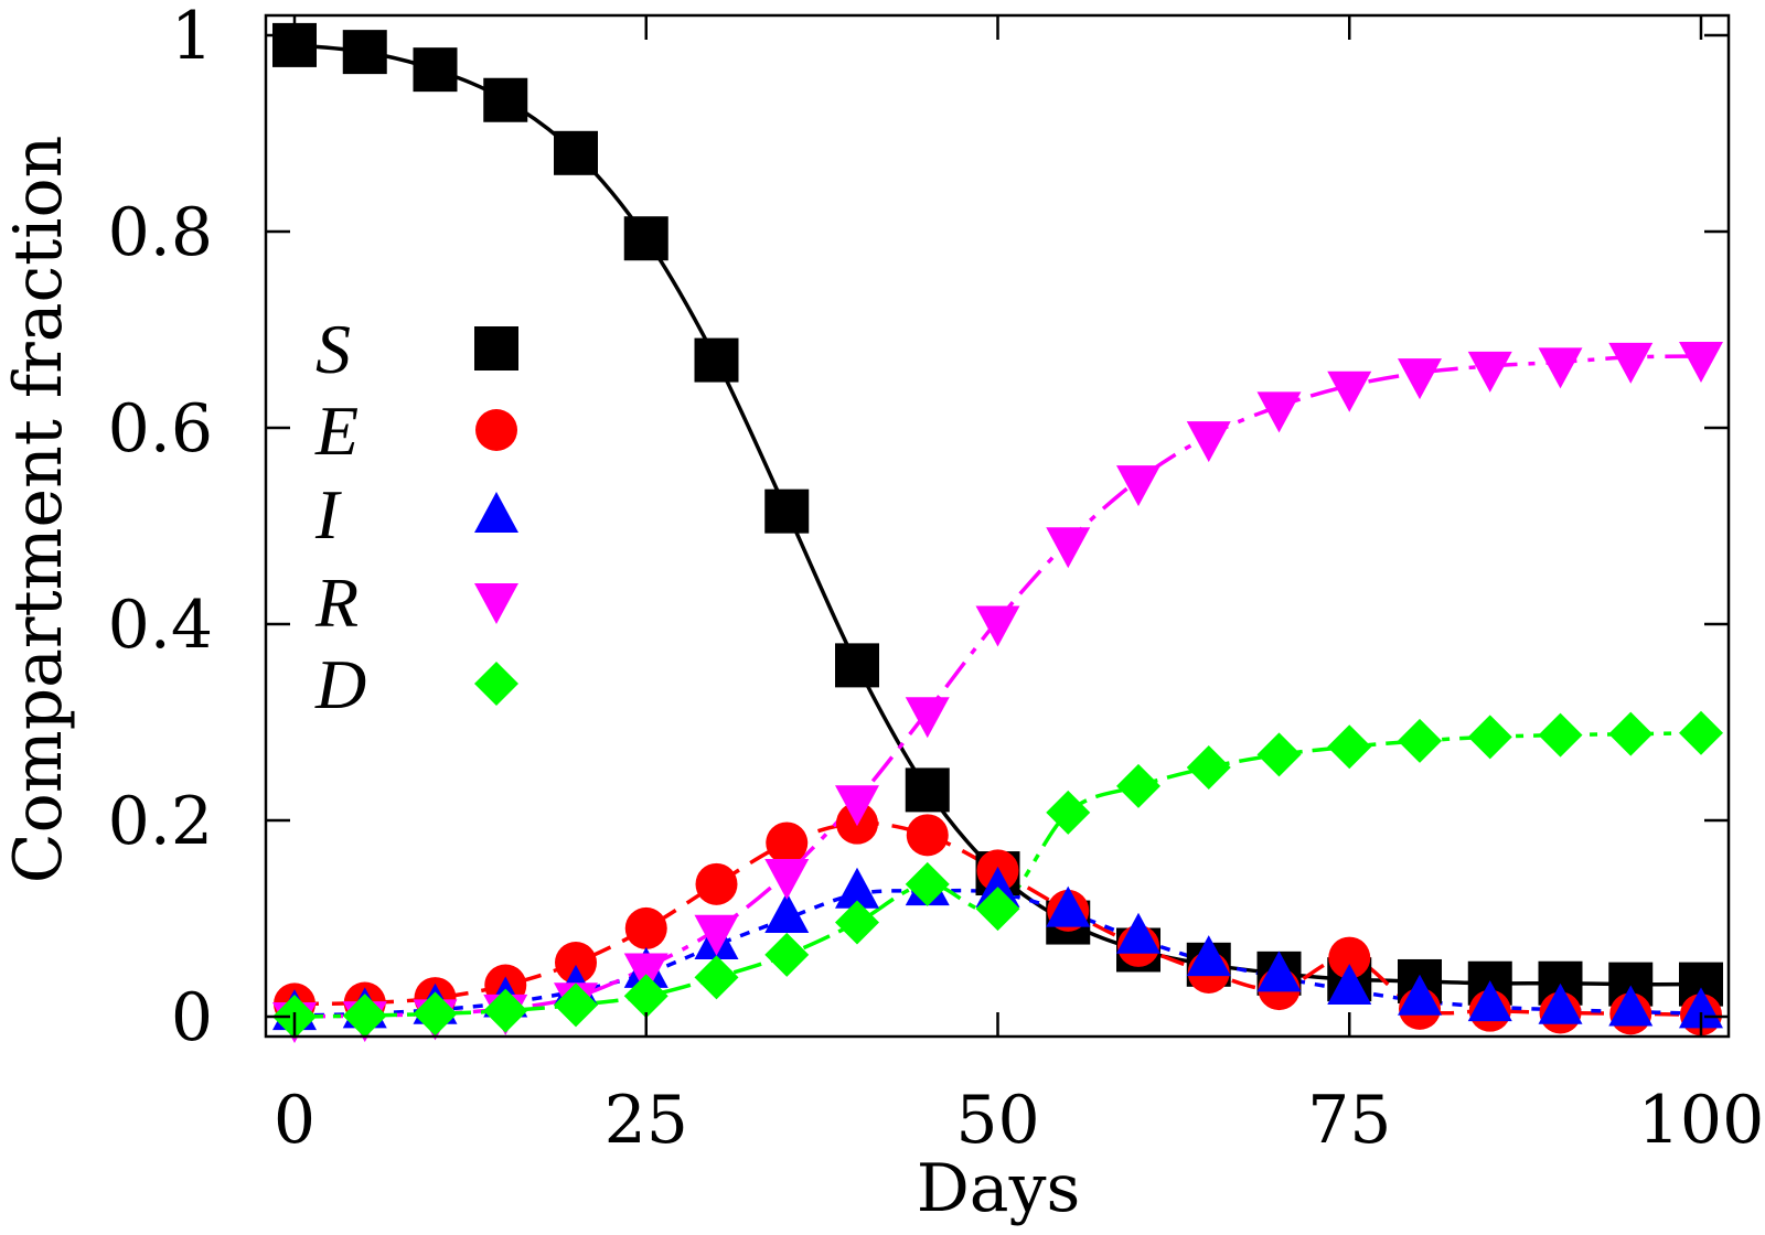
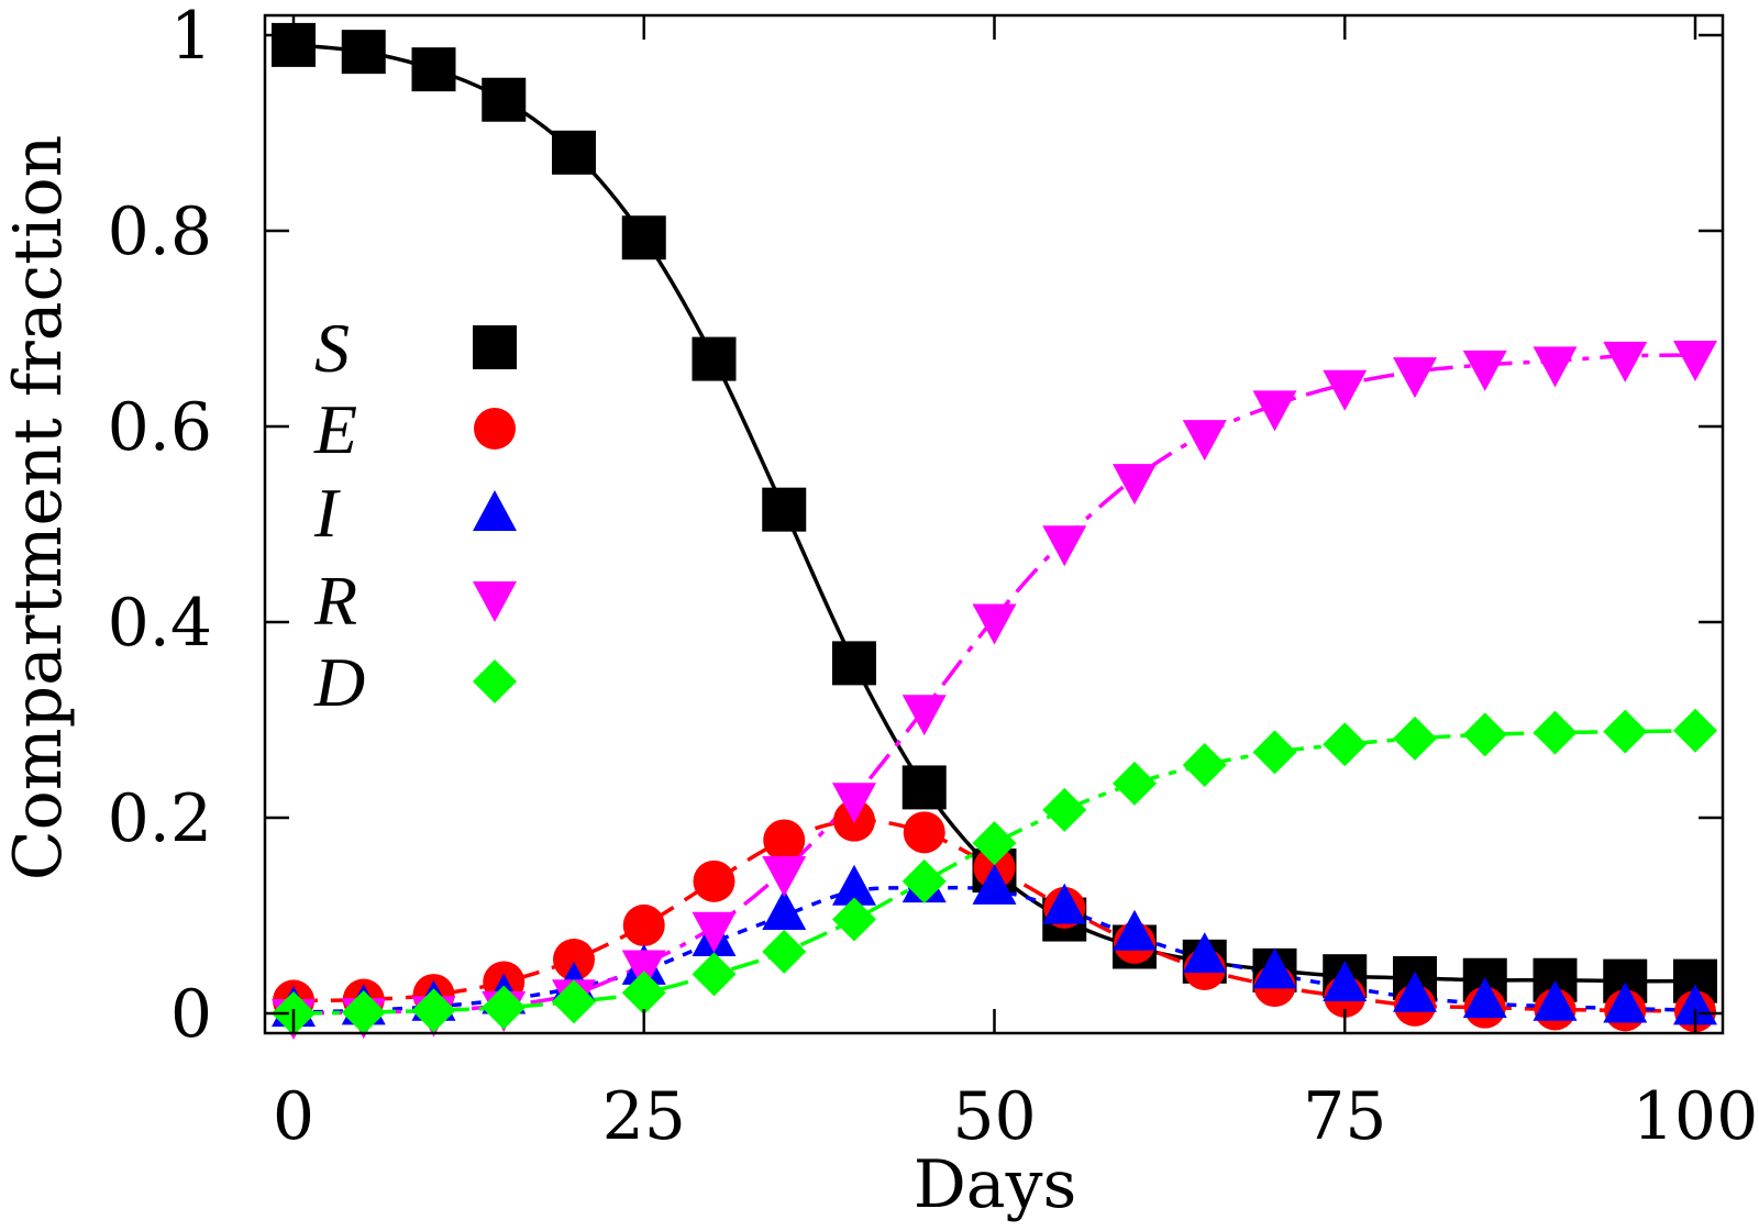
D/50: 0.11 -> 0.17
E/75: 0.06 -> 0.02
